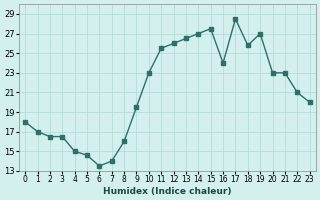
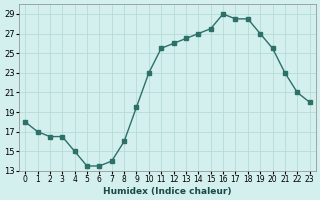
5: 14.6 -> 13.5
16: 24.0 -> 29.0
18: 25.8 -> 28.5
20: 23.0 -> 25.5
